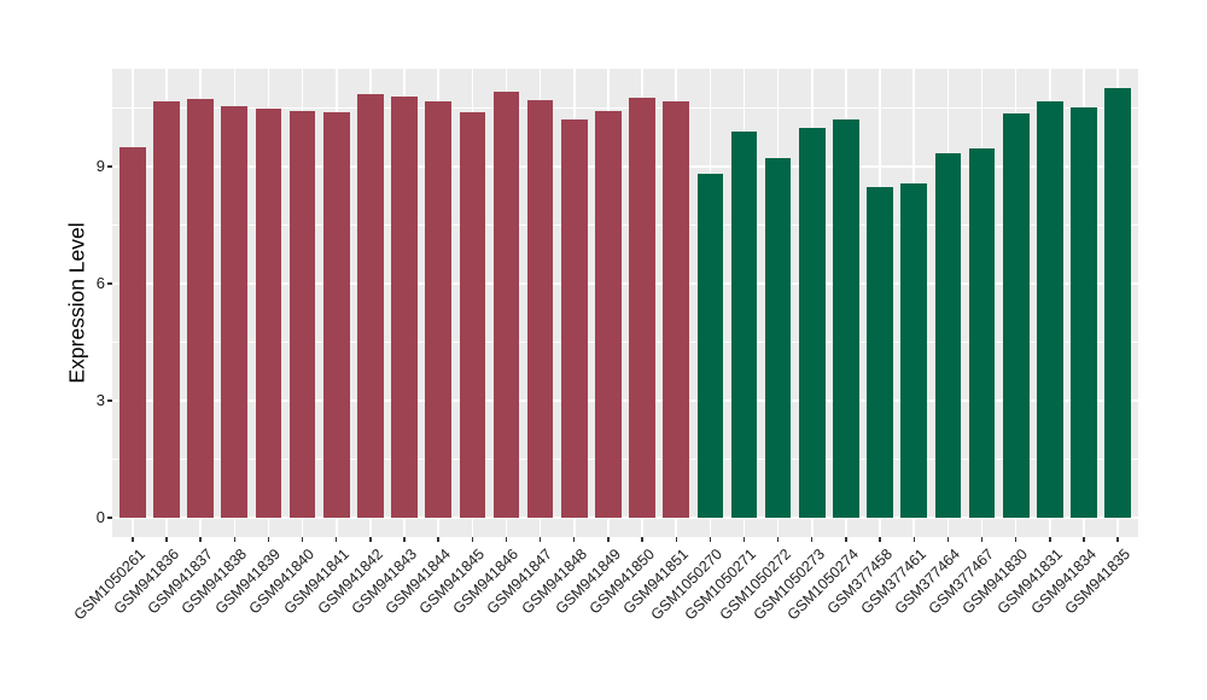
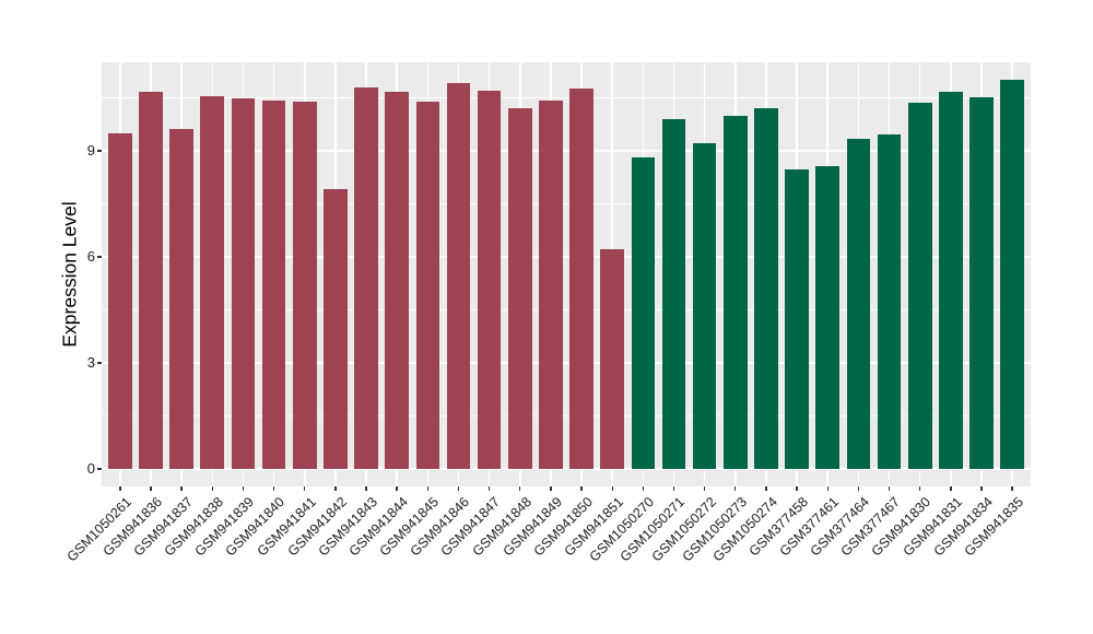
GSM941837: 10.7 -> 9.6
GSM941842: 10.8 -> 7.9
GSM941851: 10.7 -> 6.2
